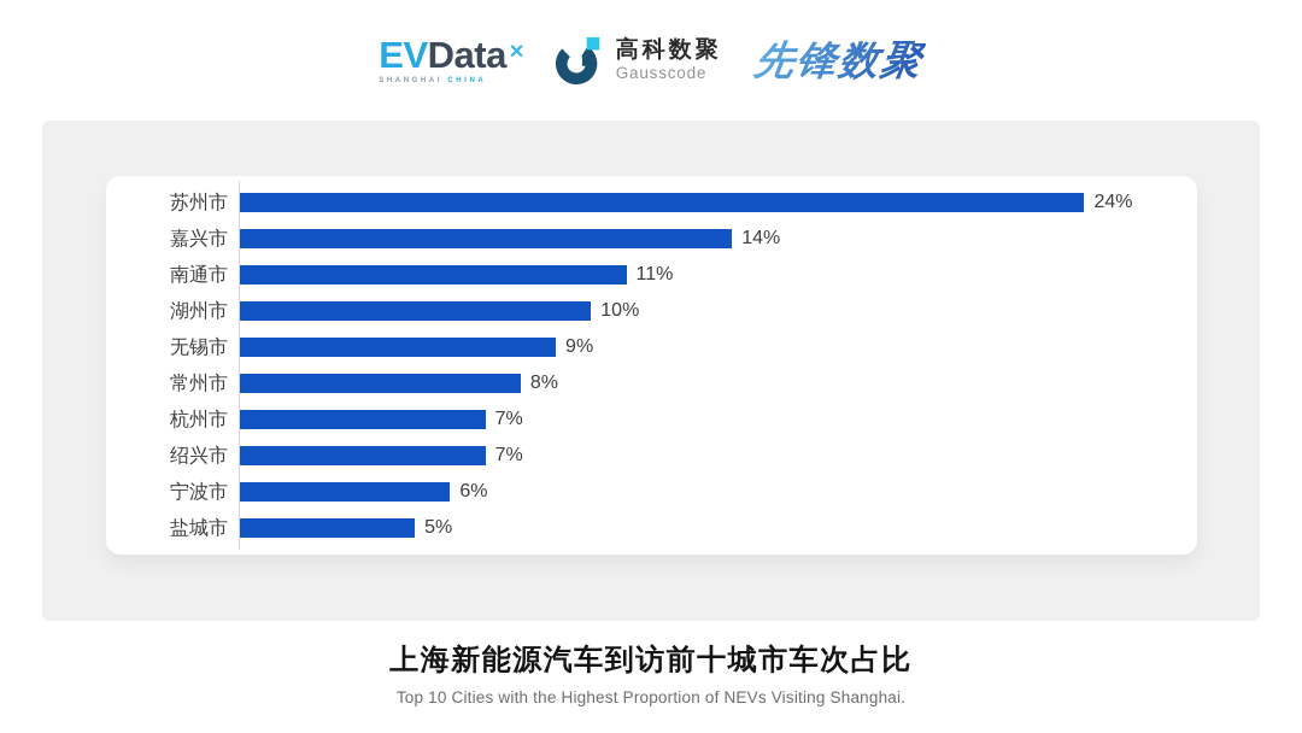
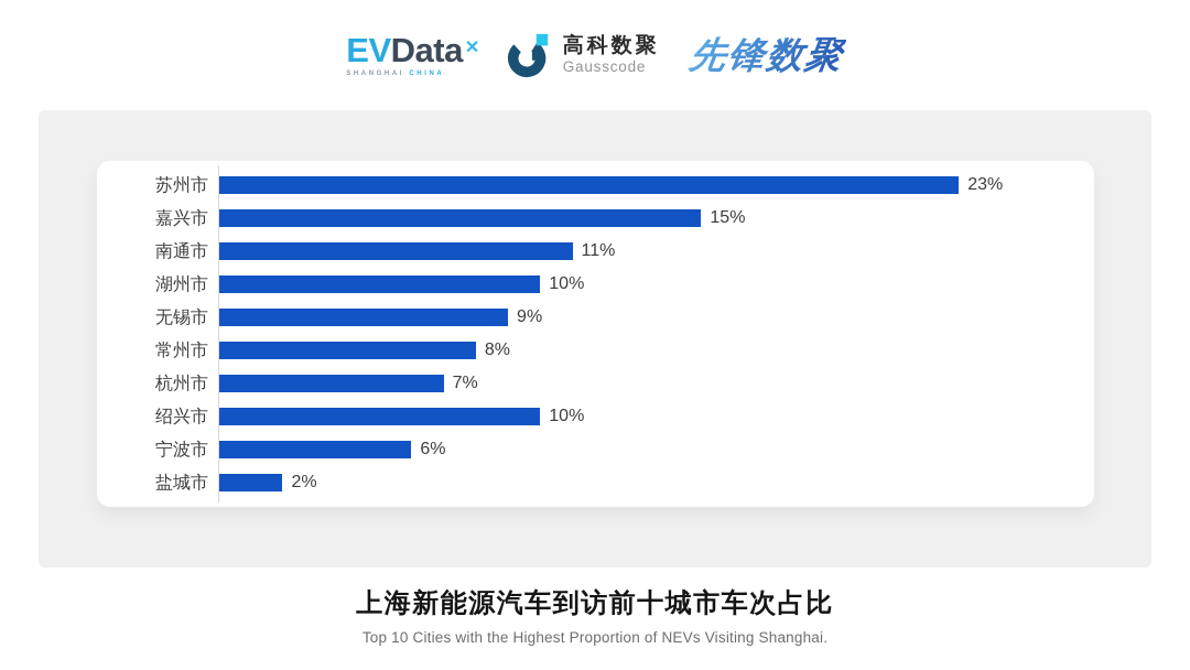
苏州市: 24% -> 23%
嘉兴市: 14% -> 15%
绍兴市: 7% -> 10%
盐城市: 5% -> 2%
